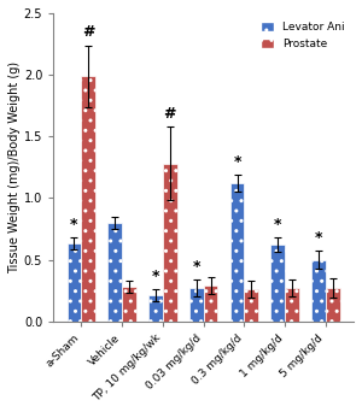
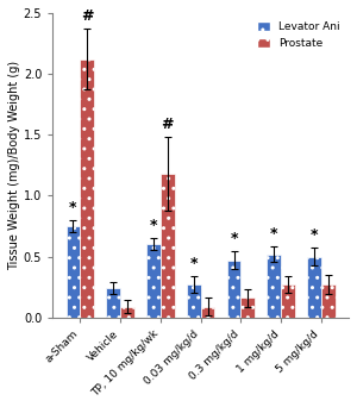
Levator Ani/a-Sham: 0.63 -> 0.75
Prostate/a-Sham: 1.99 -> 2.12
Levator Ani/Vehicle: 0.80 -> 0.24
Prostate/Vehicle: 0.28 -> 0.09
Levator Ani/TP, 10 mg/kg/wk: 0.21 -> 0.60
Prostate/TP, 10 mg/kg/wk: 1.28 -> 1.18
Prostate/0.03 mg/kg/d: 0.29 -> 0.09
Levator Ani/0.3 mg/kg/d: 1.12 -> 0.47
Prostate/0.3 mg/kg/d: 0.26 -> 0.16
Levator Ani/1 mg/kg/d: 0.62 -> 0.52
